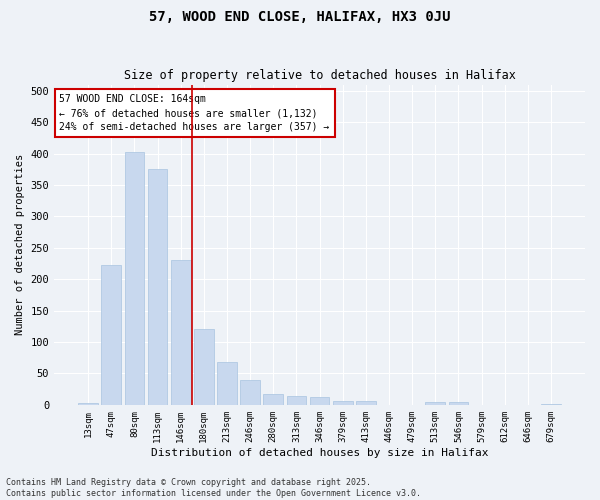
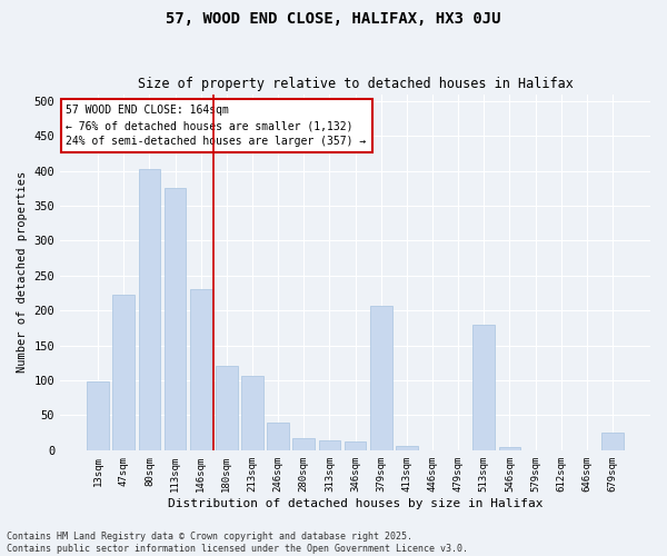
13sqm: 3 -> 98
213sqm: 68 -> 106
379sqm: 6 -> 206
513sqm: 5 -> 180
679sqm: 2 -> 26
